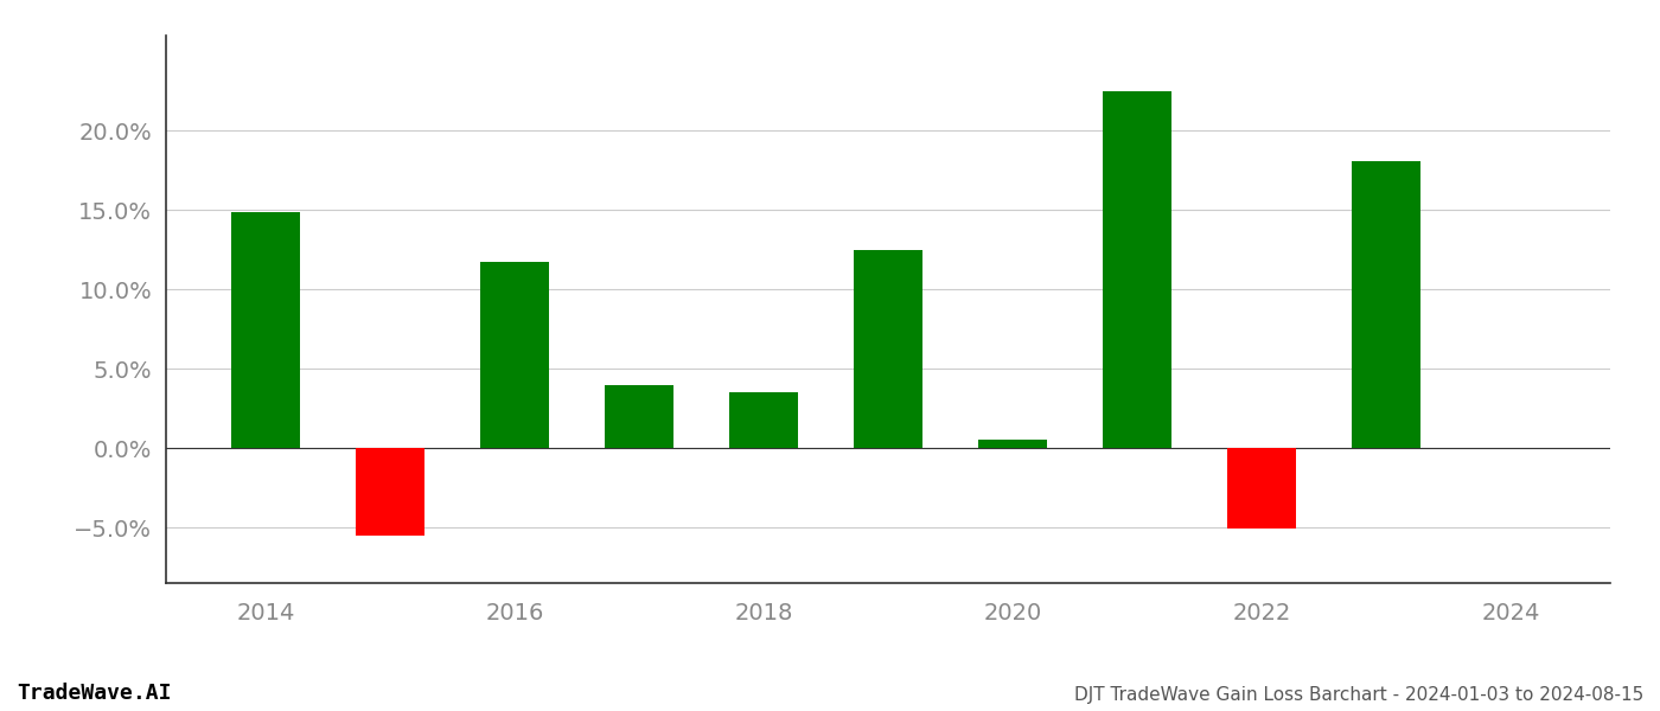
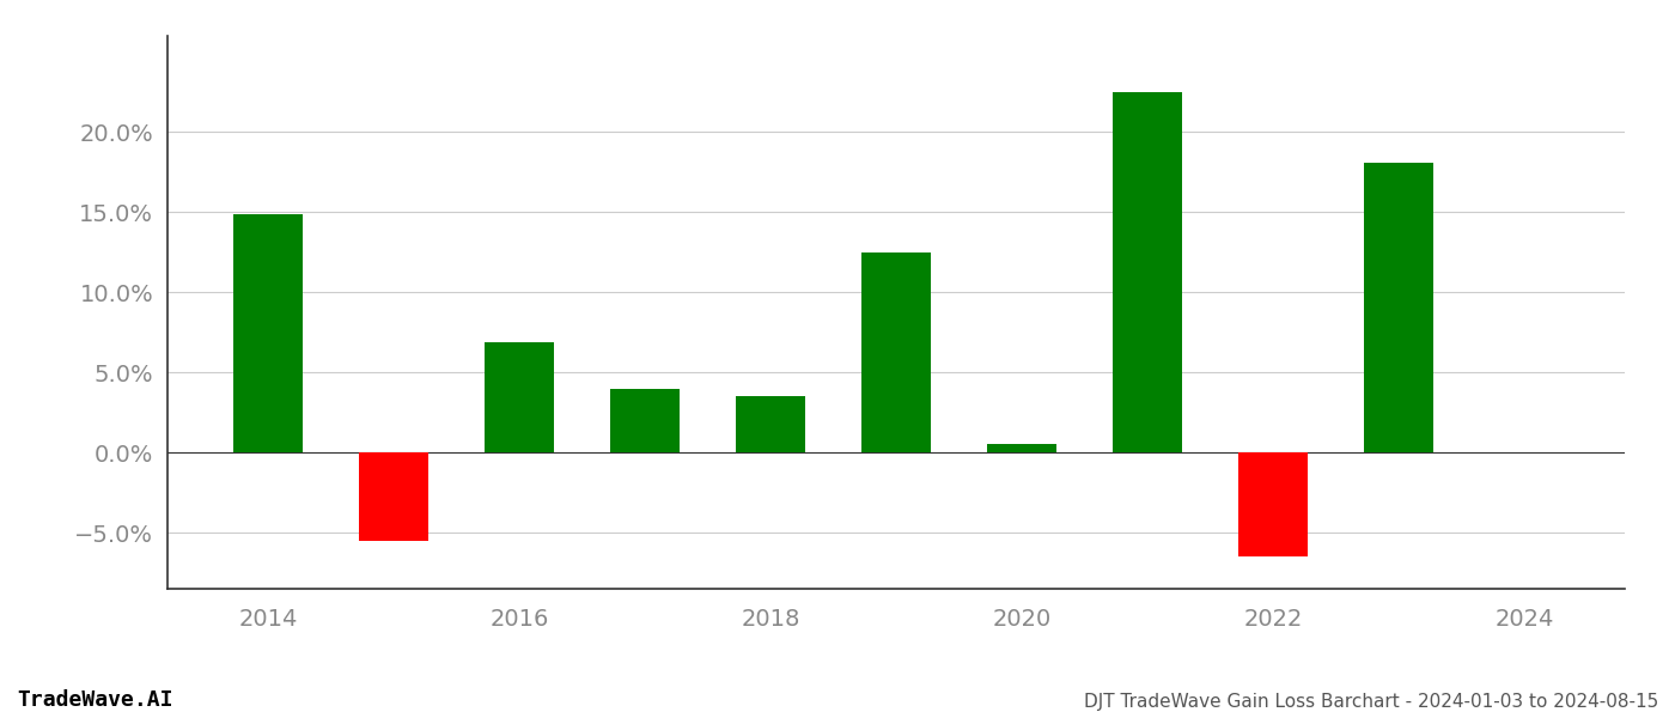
2016: 11.7% -> 6.9%
2022: -5.1% -> -6.5%
